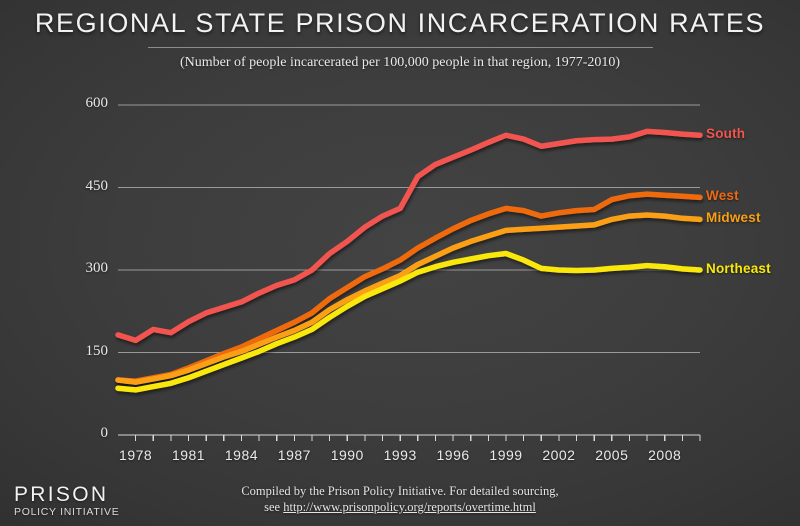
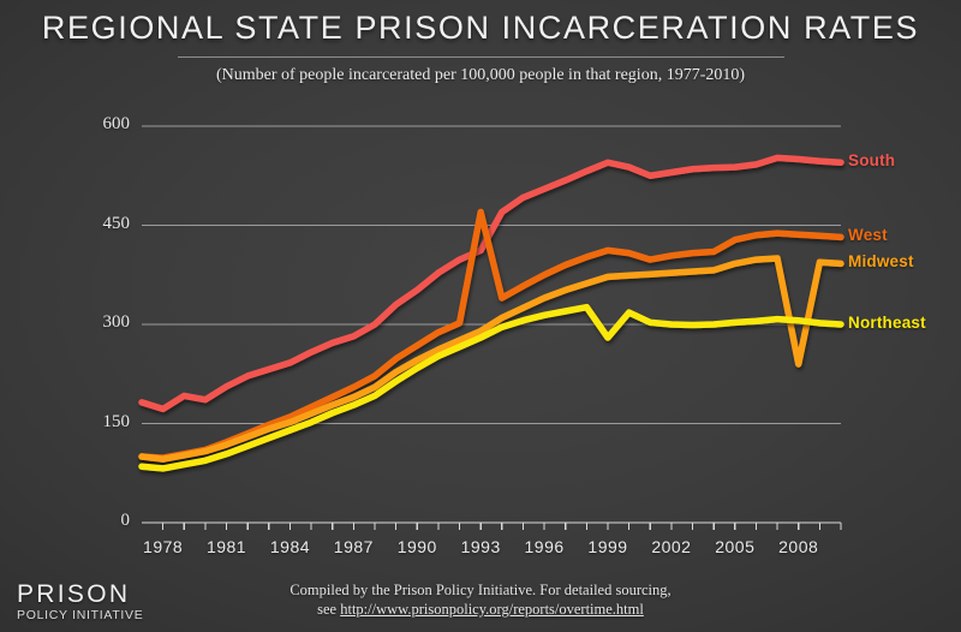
West/1993: 320 -> 470
Northeast/1999: 330 -> 280
Midwest/2008: 400 -> 240
